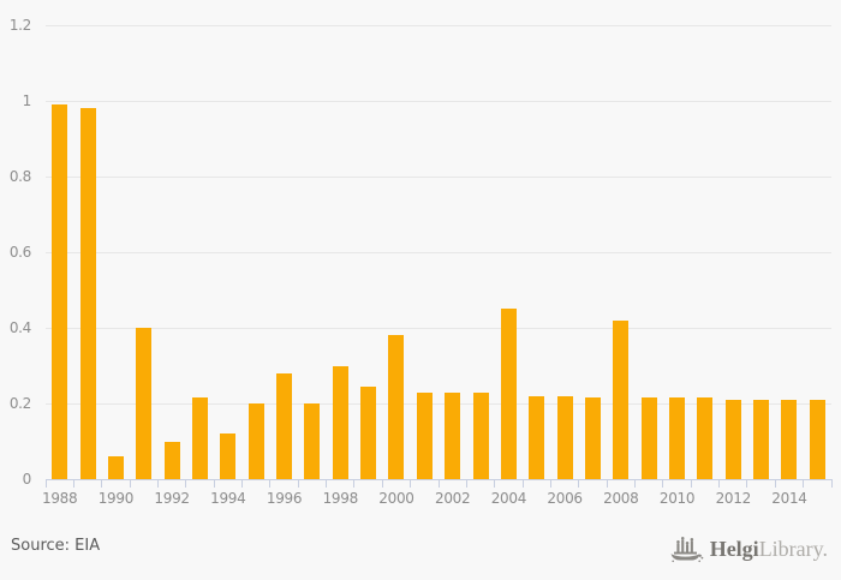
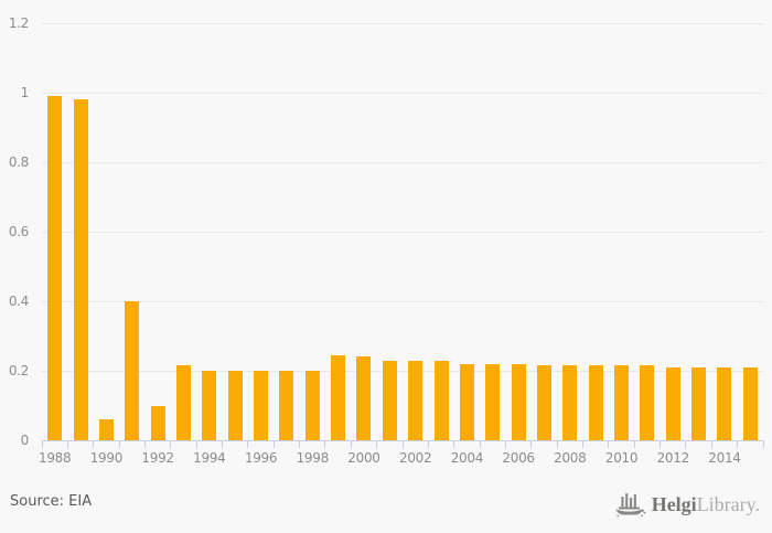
1994: 0.12 -> 0.20
1996: 0.28 -> 0.20
1998: 0.30 -> 0.20
2000: 0.38 -> 0.24
2004: 0.45 -> 0.22
2008: 0.42 -> 0.21
